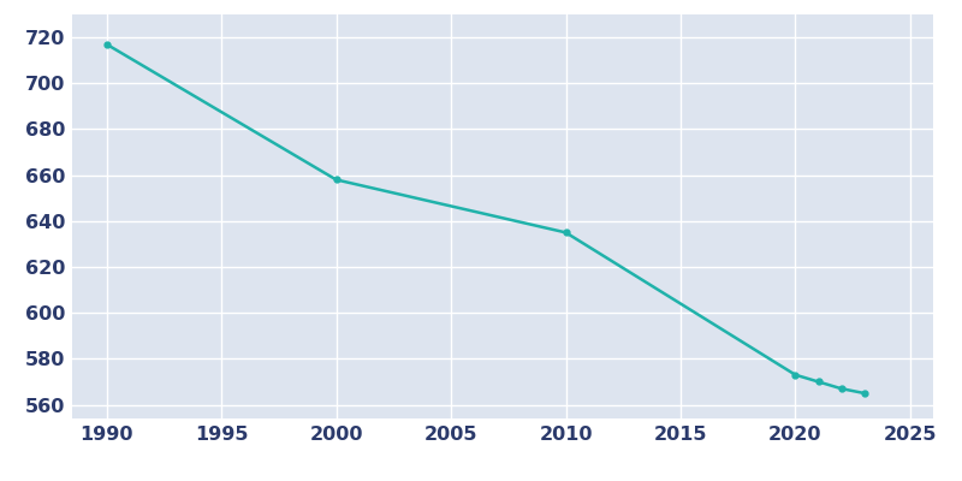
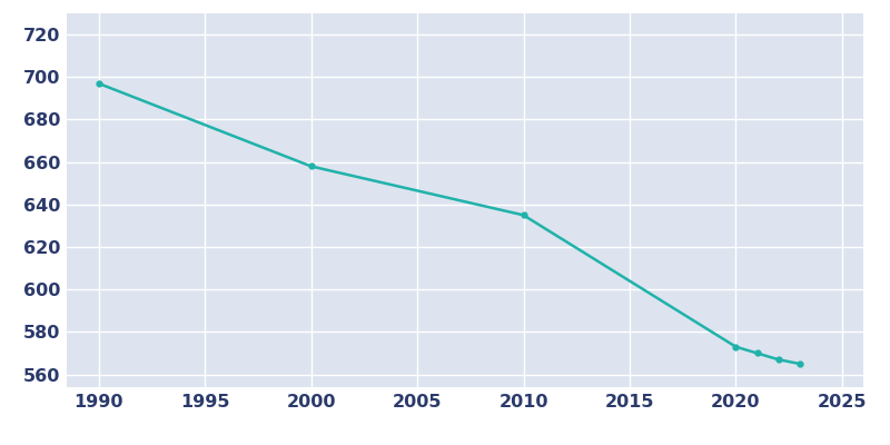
1990: 717 -> 697
